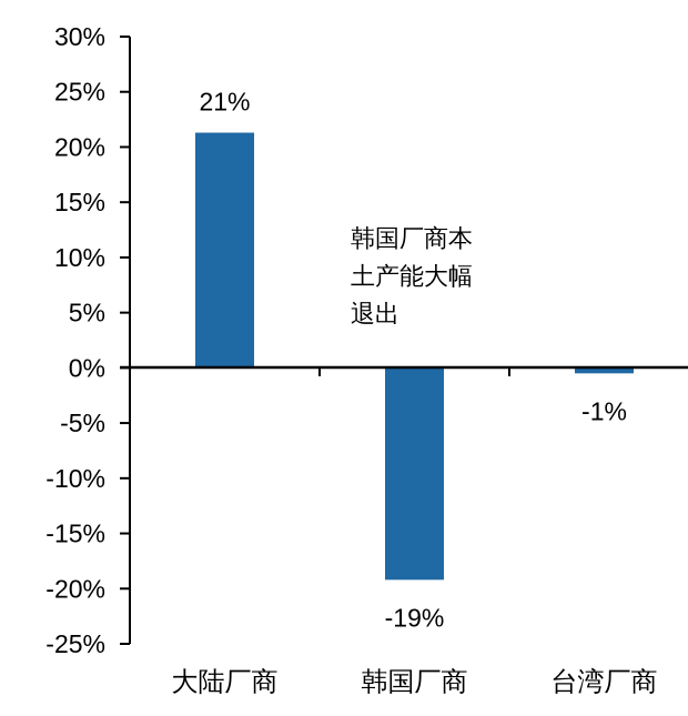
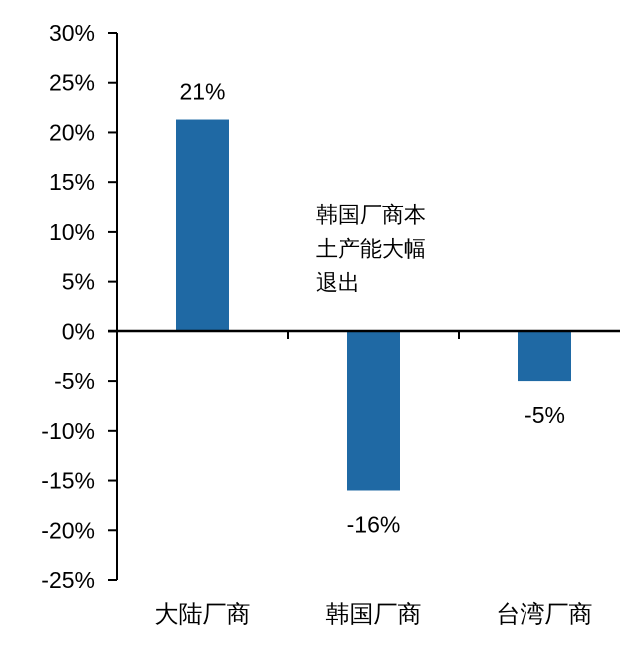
韩国厂商: -19% -> -16%
台湾厂商: -1% -> -5%
